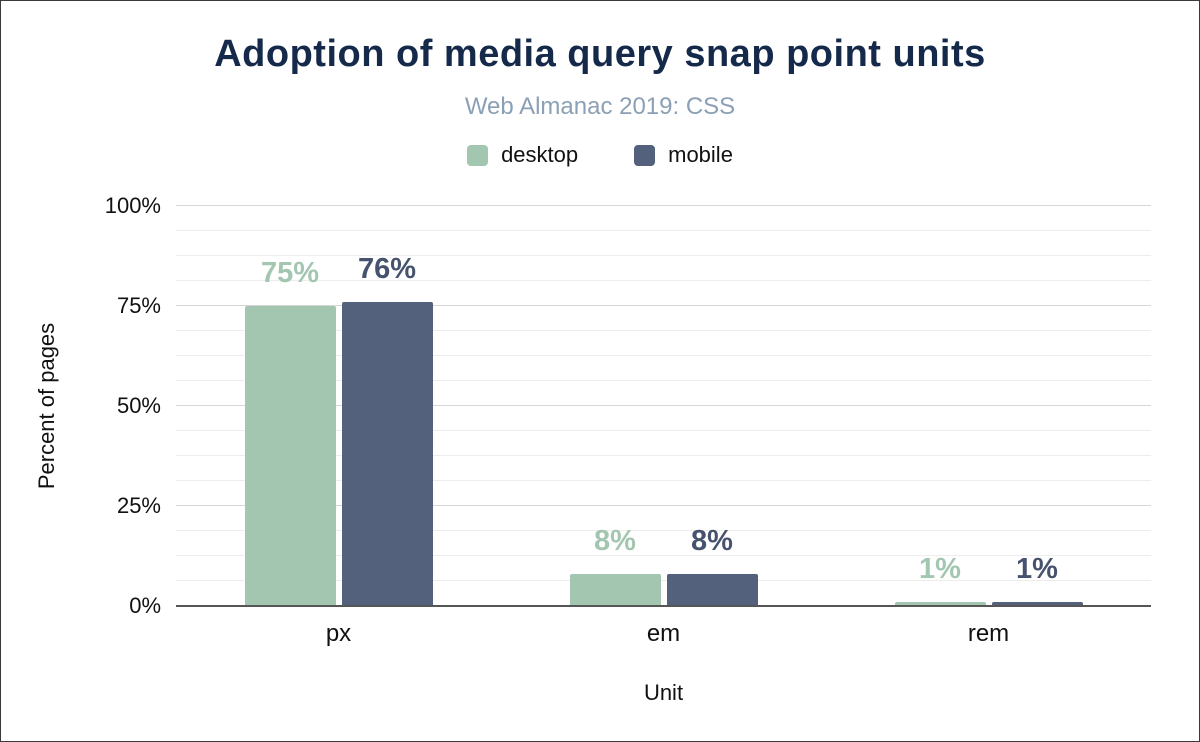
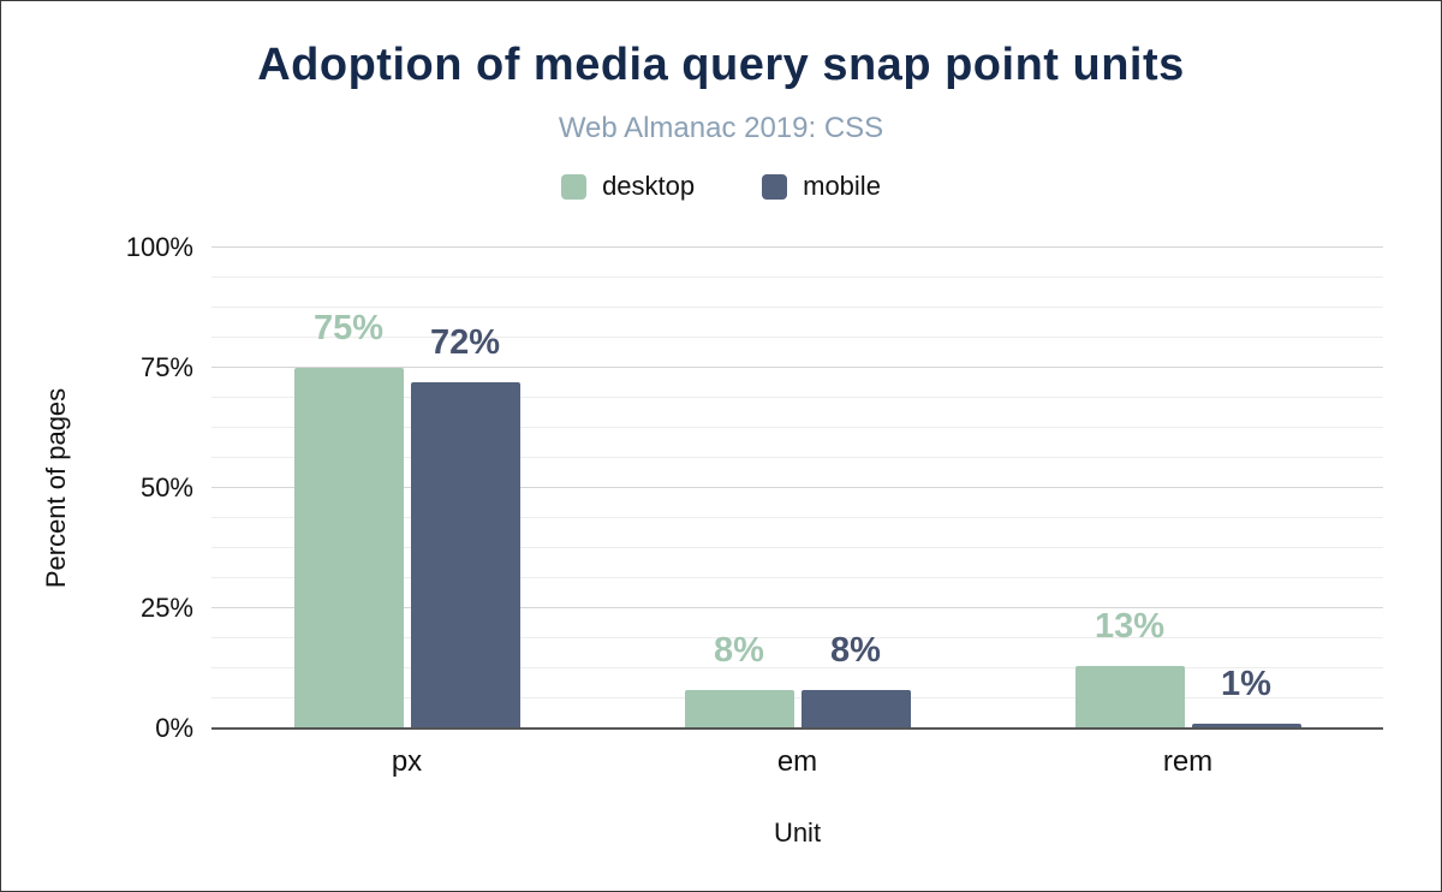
mobile/px: 76% -> 72%
desktop/rem: 1% -> 13%
